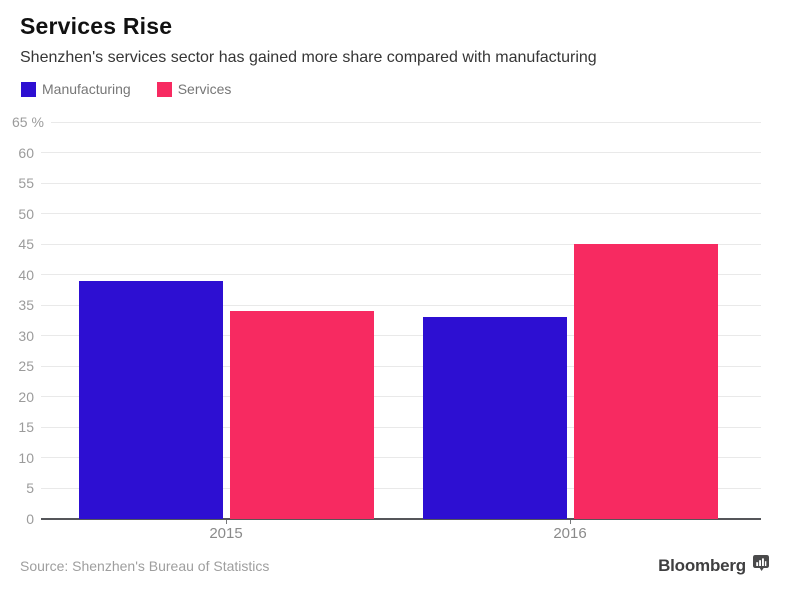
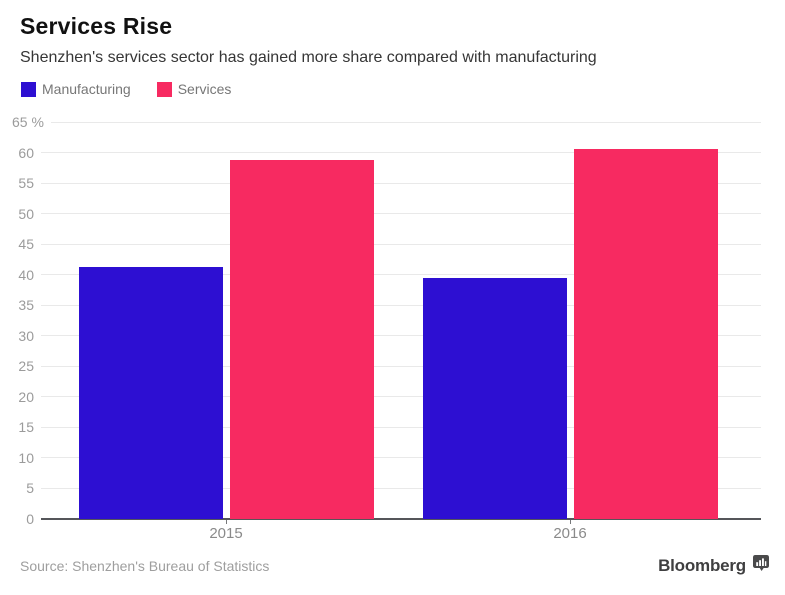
Manufacturing/2015: 39 -> 41
Services/2015: 34 -> 59
Manufacturing/2016: 33 -> 40
Services/2016: 45 -> 60
